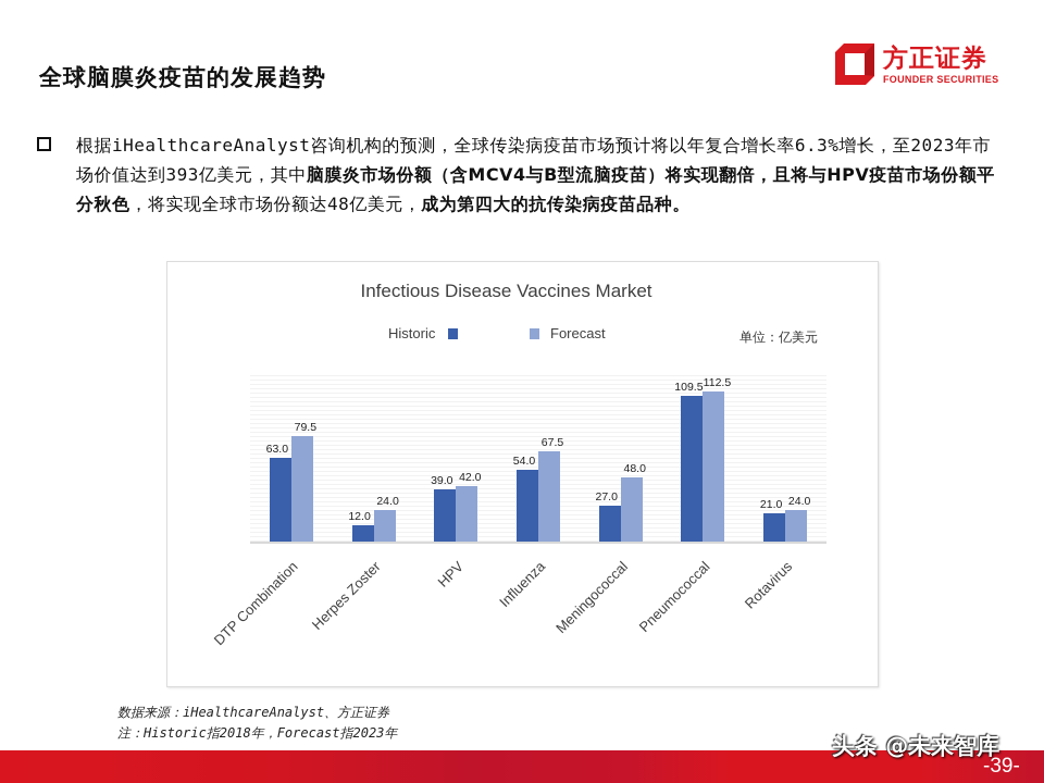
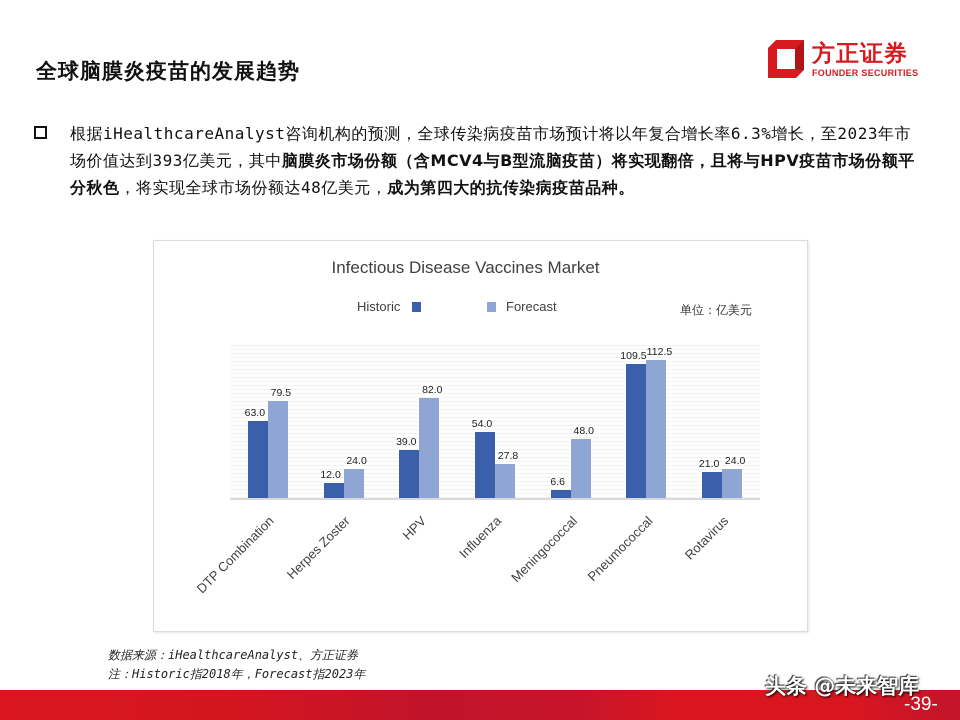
Forecast/HPV: 42.0 -> 82.0
Forecast/Influenza: 67.5 -> 27.8
Historic/Meningococcal: 27.0 -> 6.6
